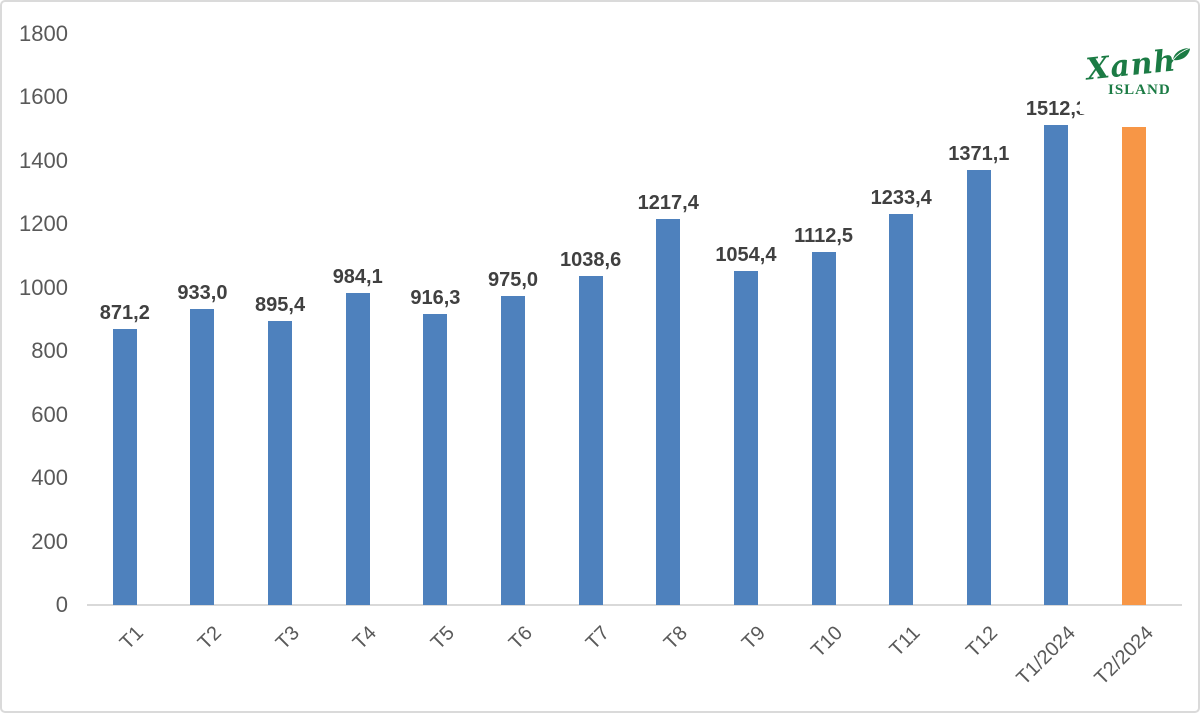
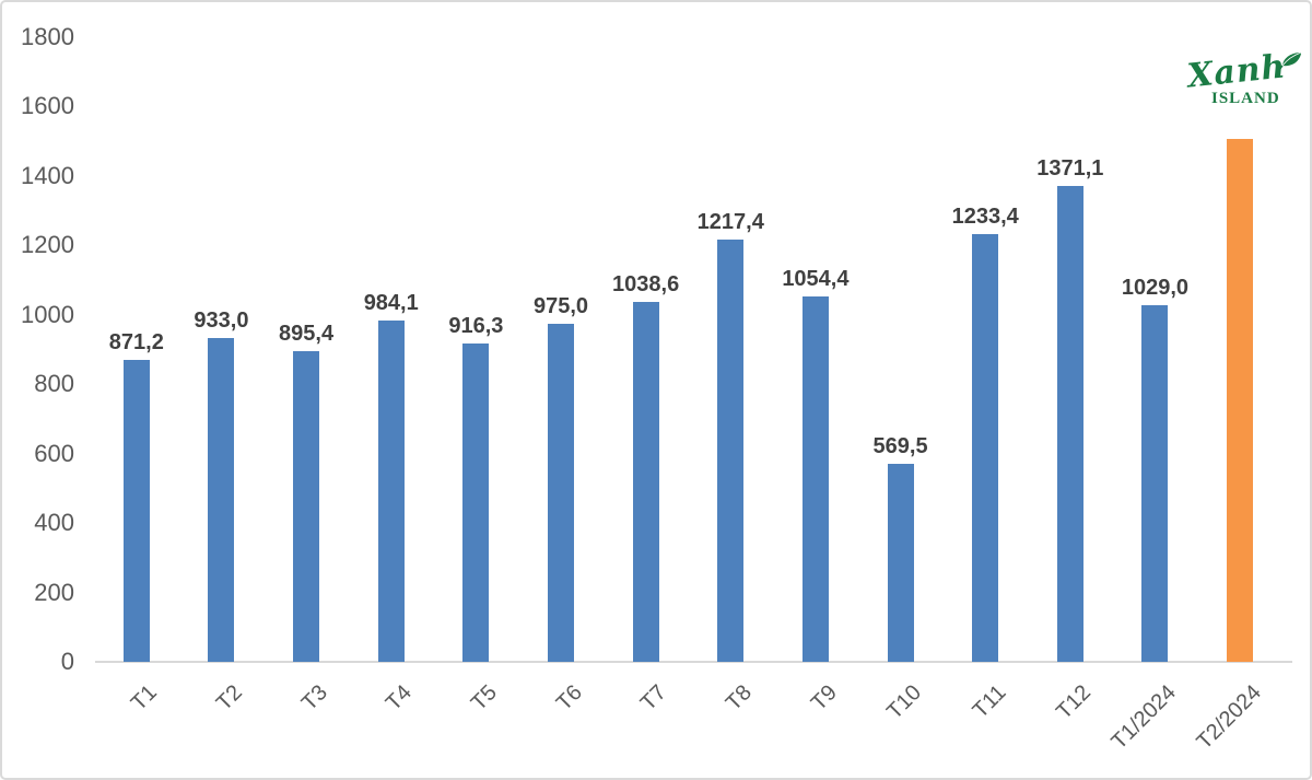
T10: 1112,5 -> 569,5
T1/2024: 1512,3 -> 1029,0
